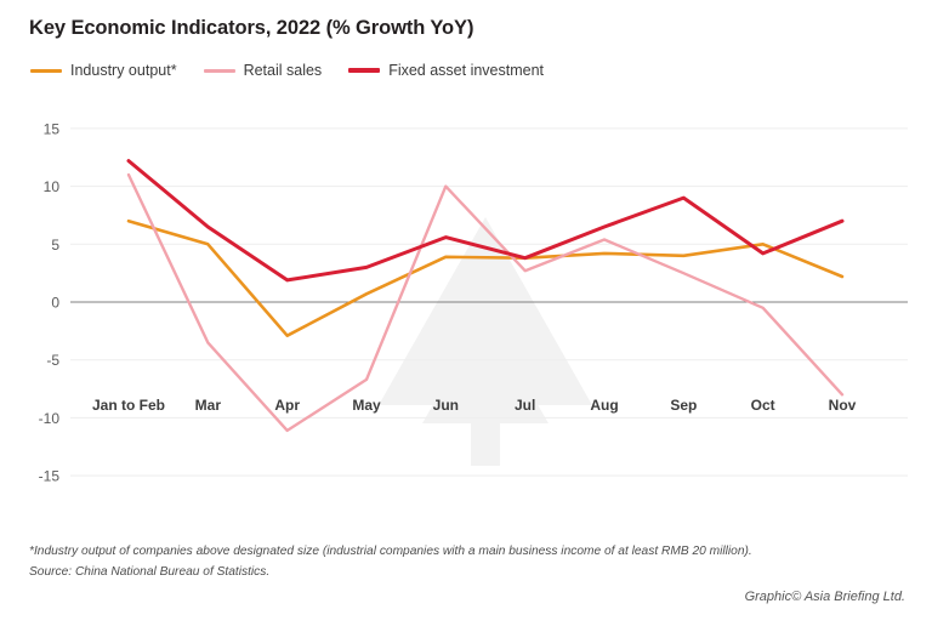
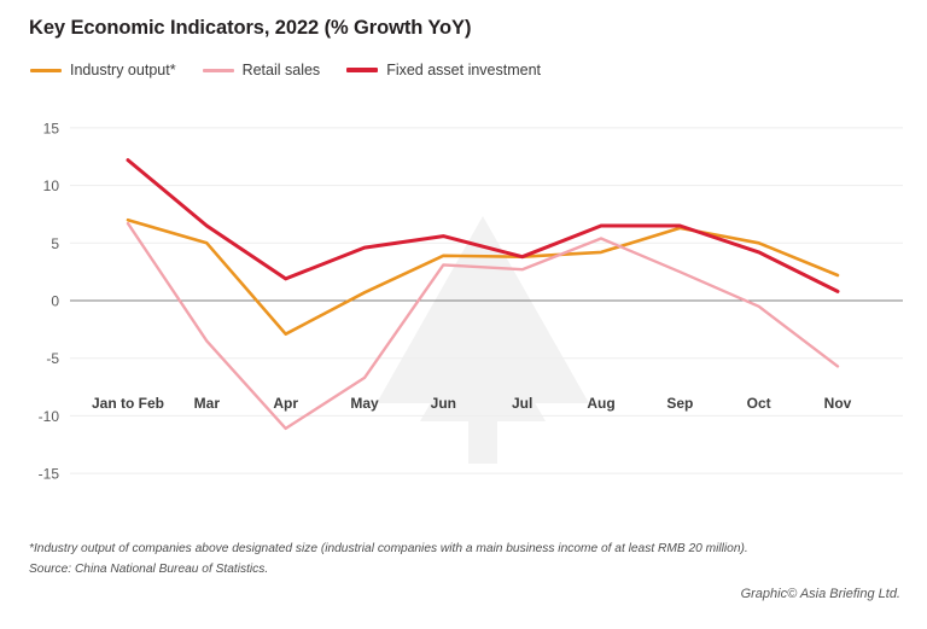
Retail sales/Jan to Feb: 11 -> 7
Fixed asset investment/May: 3 -> 5
Retail sales/Jun: 10 -> 3
Industry output*/Sep: 4 -> 6
Fixed asset investment/Sep: 9 -> 6
Retail sales/Nov: -8 -> -6
Fixed asset investment/Nov: 7 -> 1
